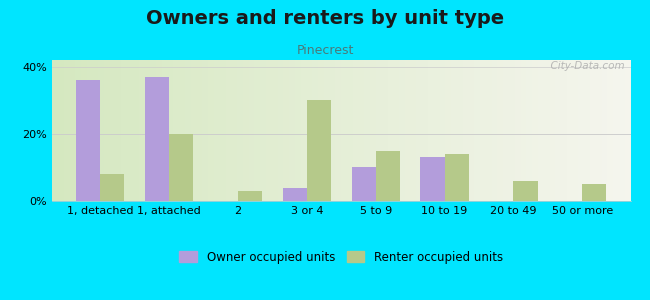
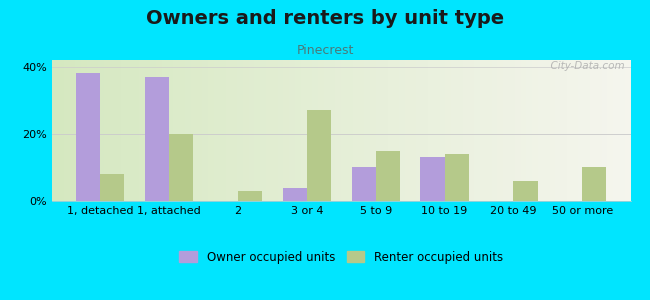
Owner occupied units/1, detached: 36% -> 38%
Renter occupied units/3 or 4: 30% -> 27%
Renter occupied units/50 or more: 5% -> 10%
